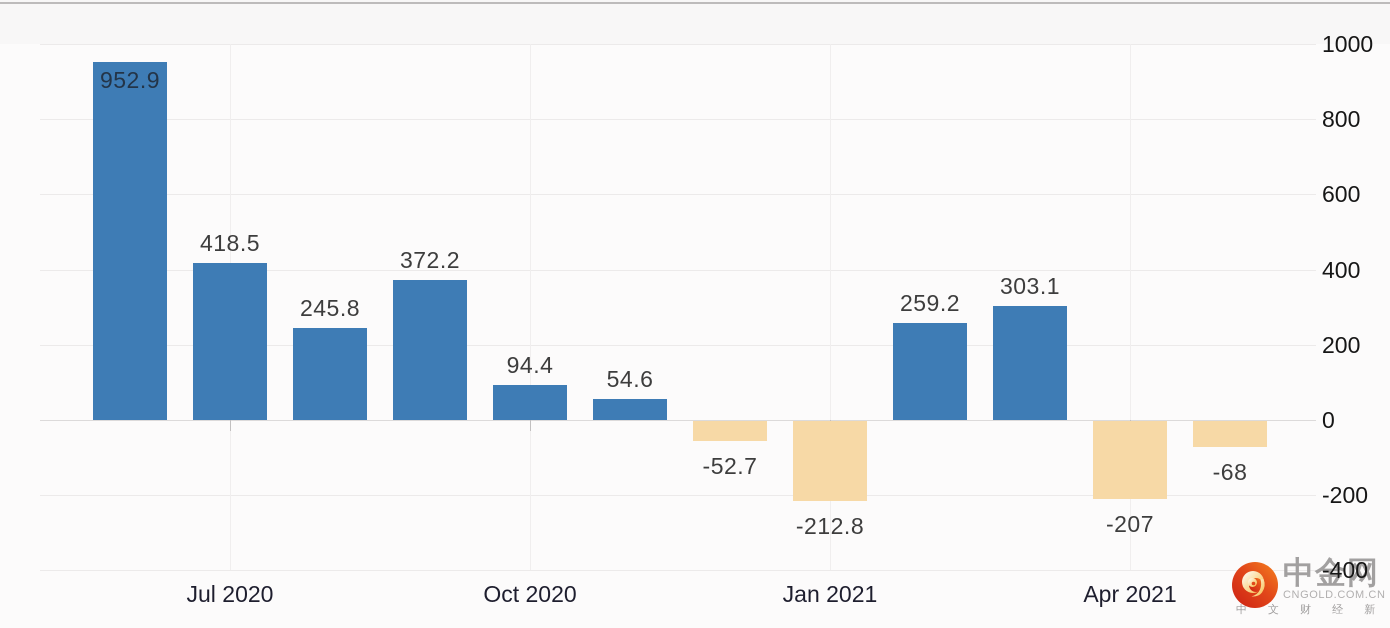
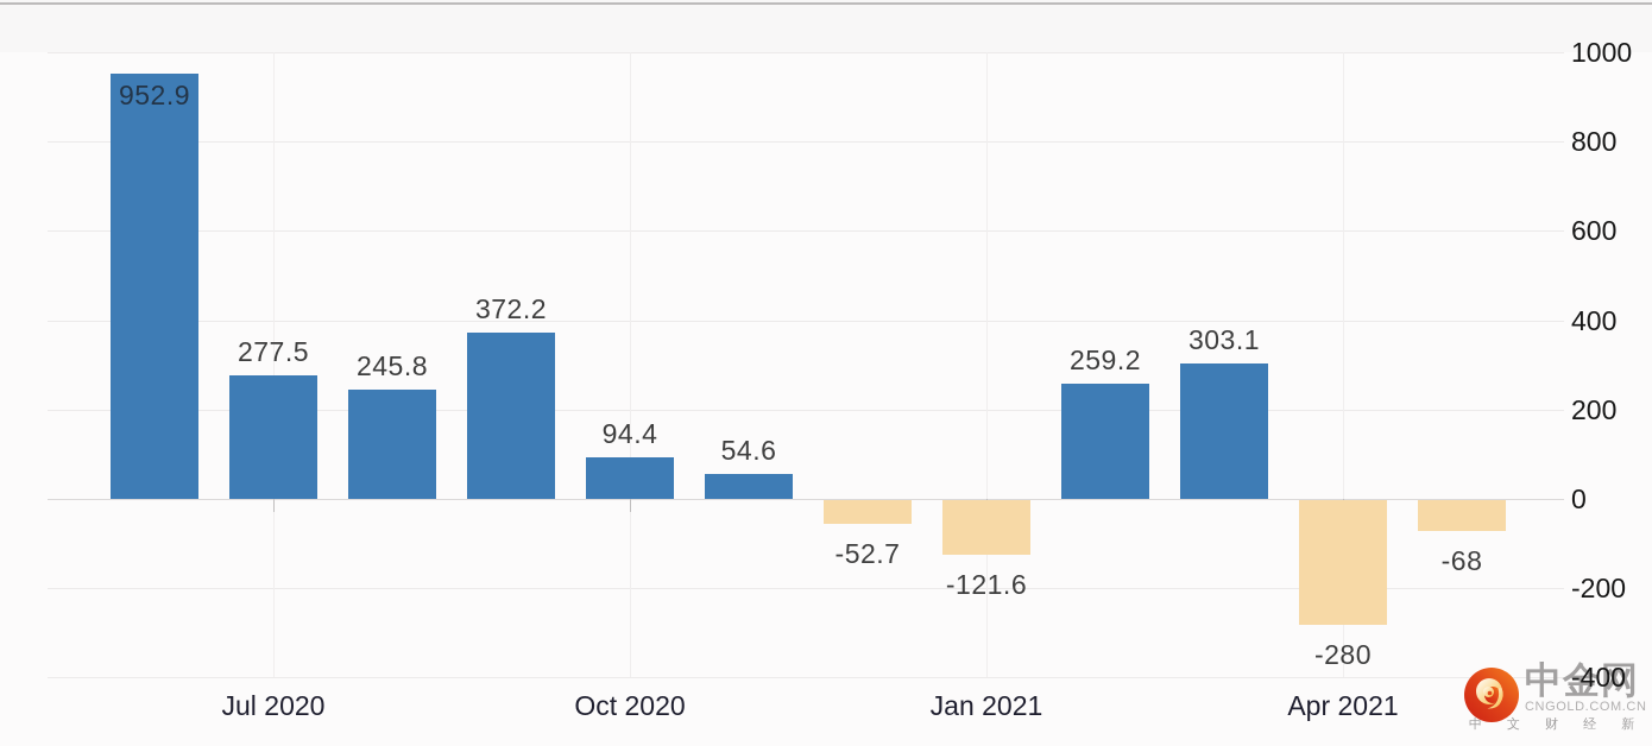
Jul 2020: 418.5 -> 277.5
Jan 2021: -212.8 -> -121.6
Apr 2021: -207 -> -280
